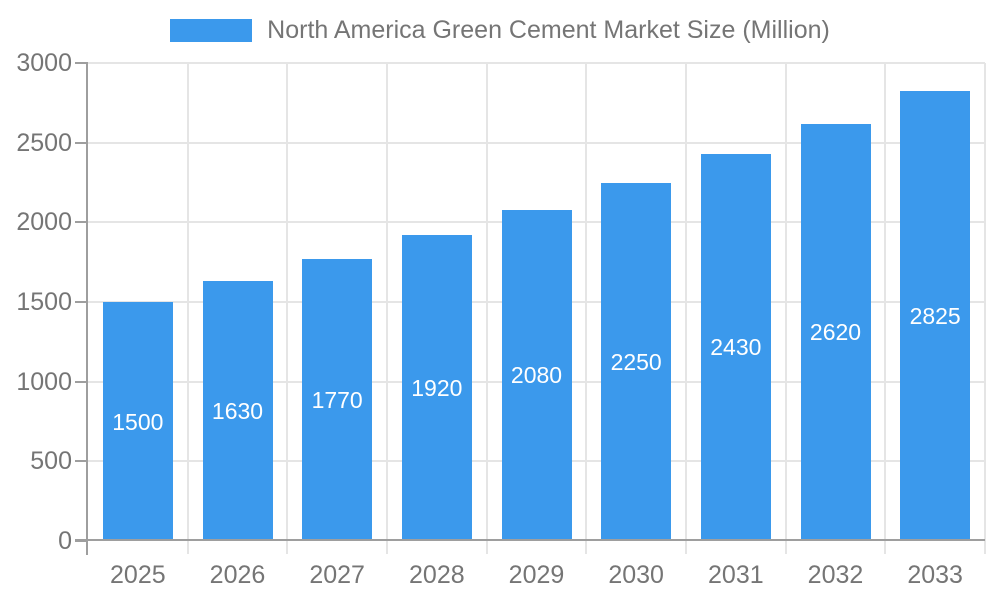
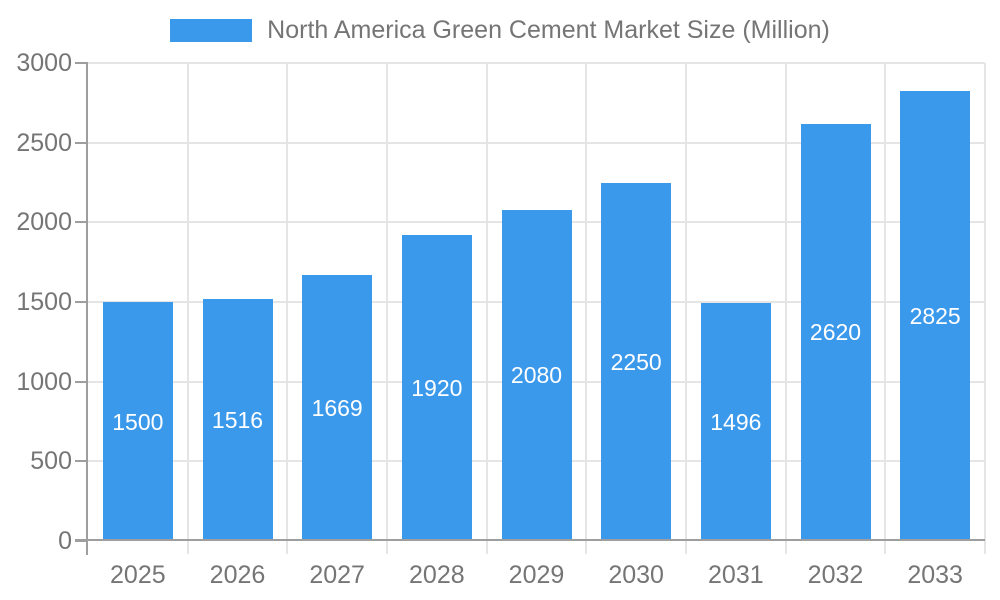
2026: 1630 -> 1516
2027: 1770 -> 1669
2031: 2430 -> 1496
